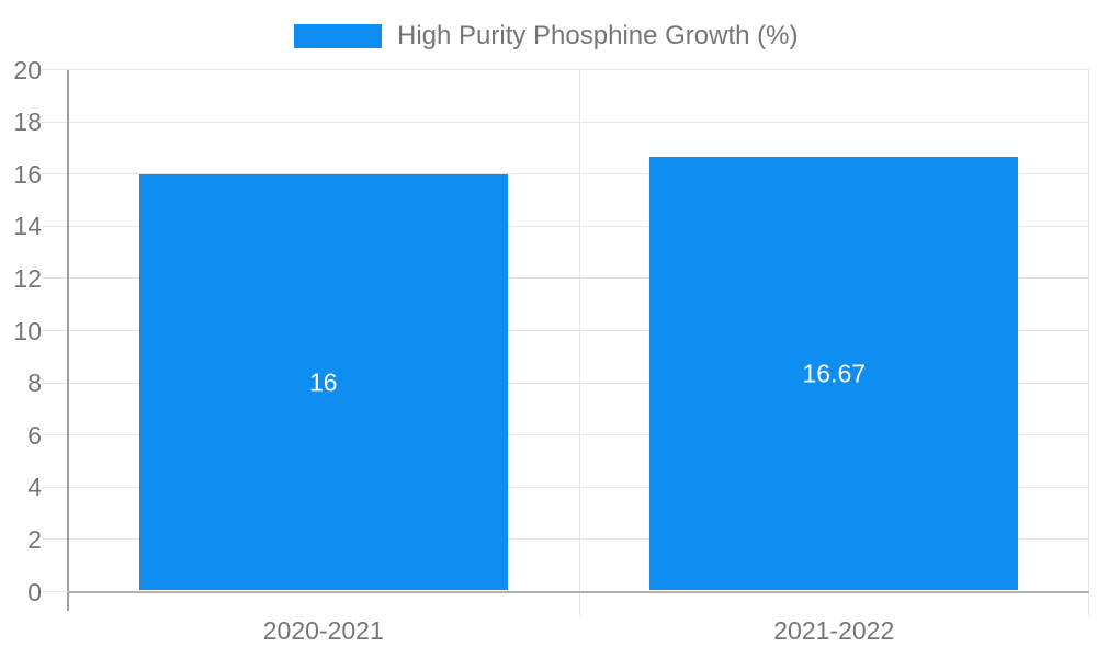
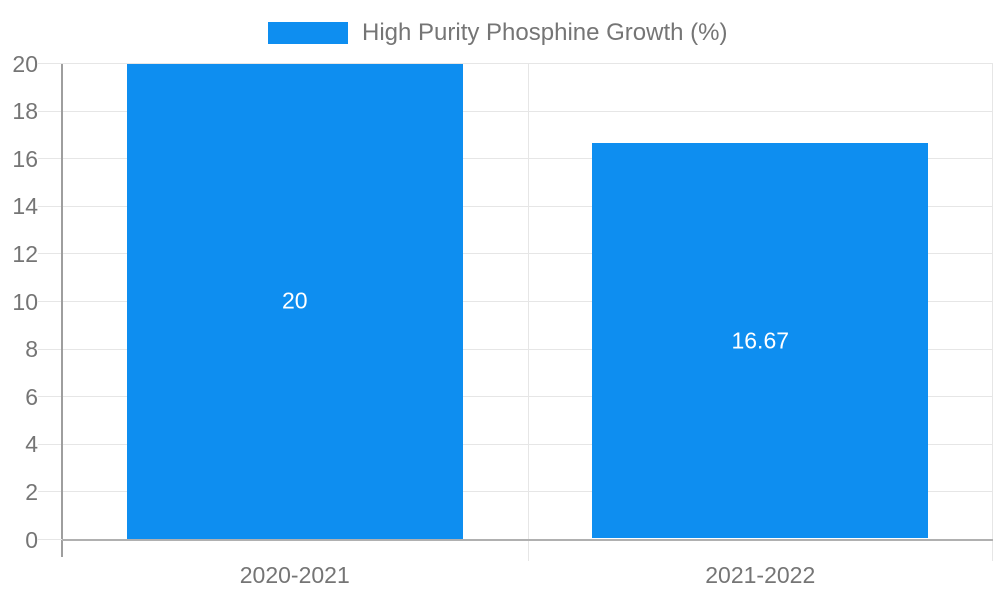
2020-2021: 16 -> 20
